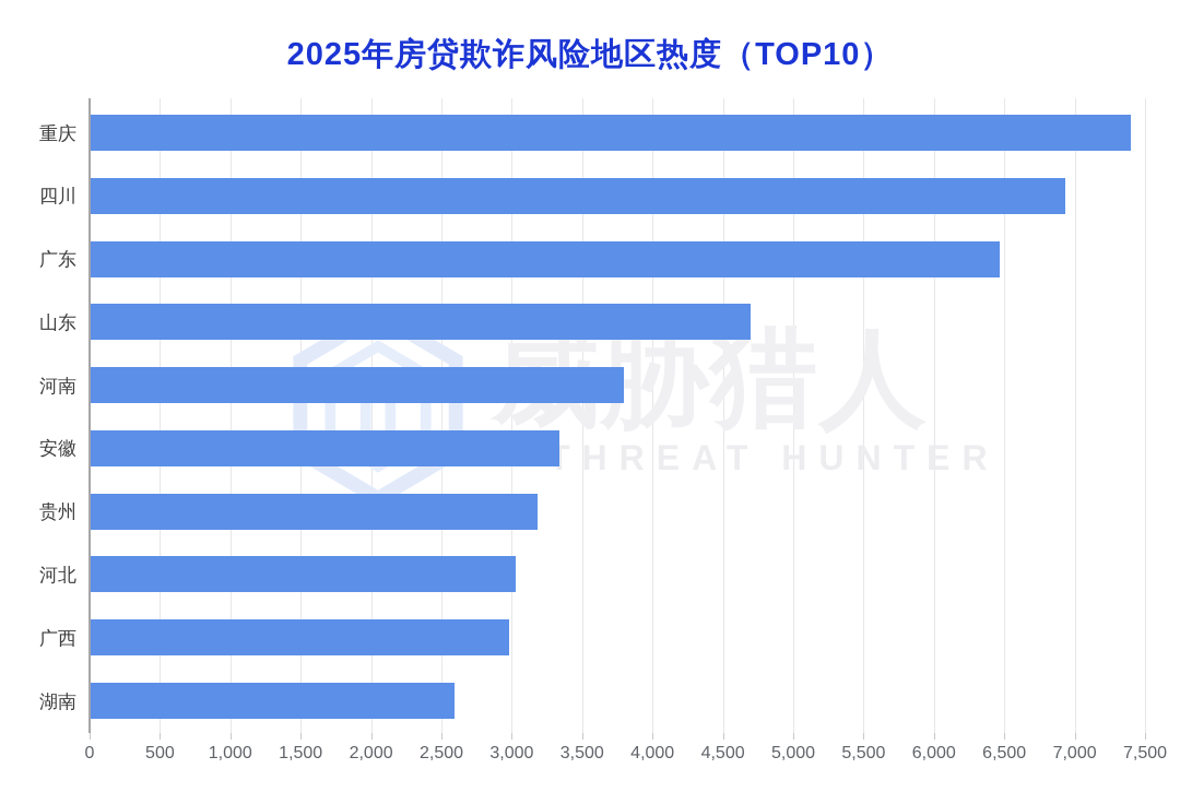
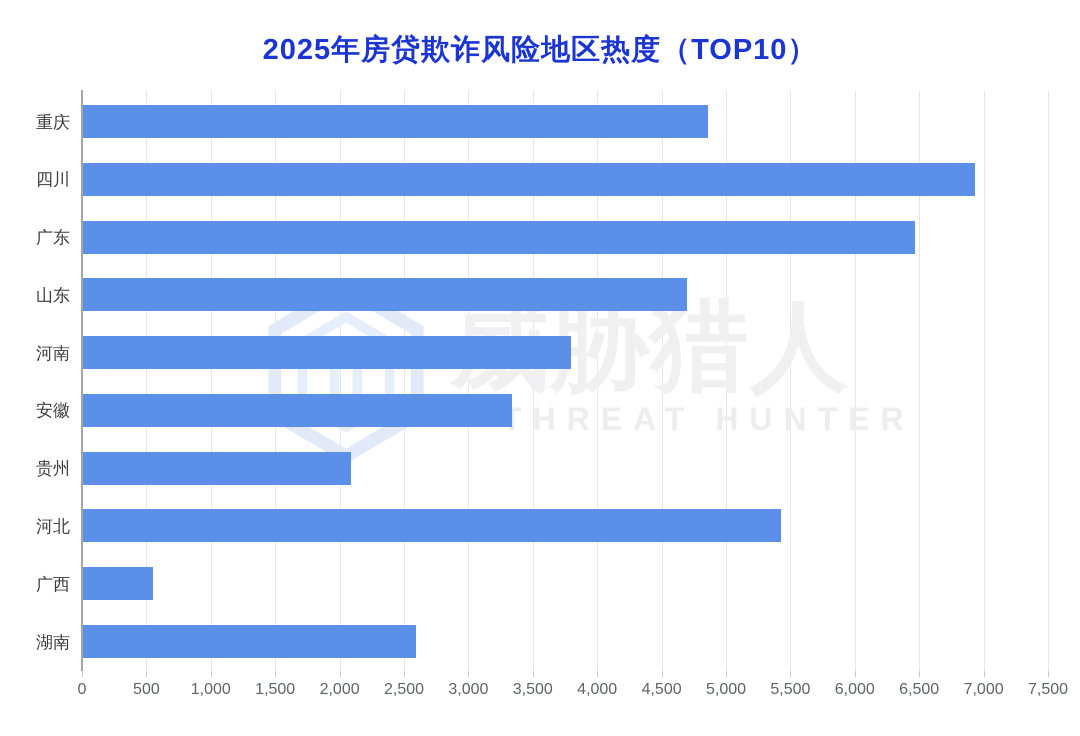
重庆: 7400 -> 4860
贵州: 3180 -> 2090
河北: 3030 -> 5430
广西: 2980 -> 550
